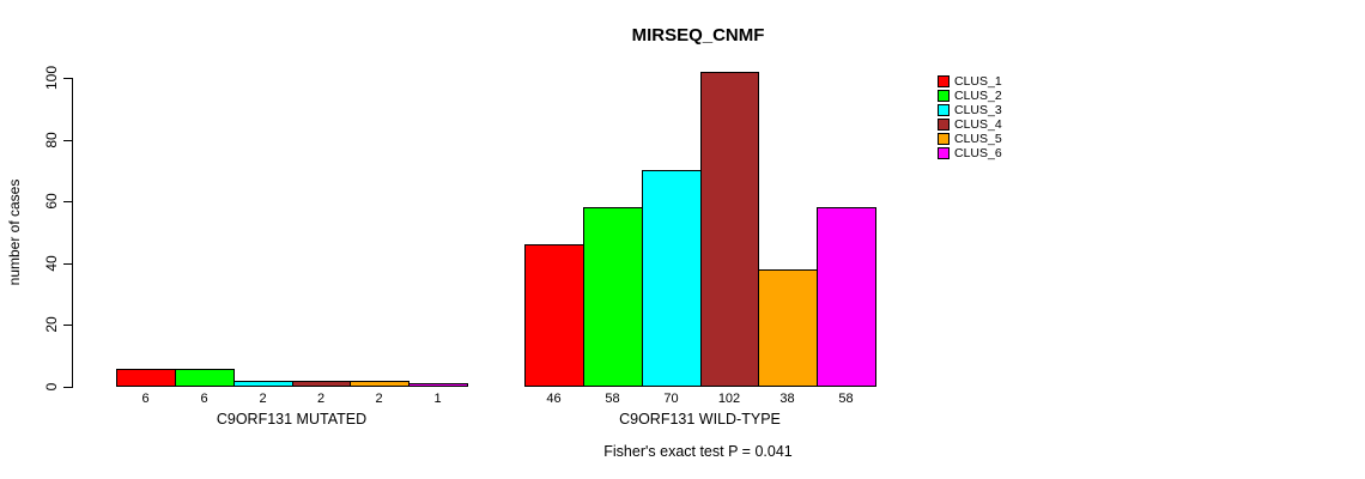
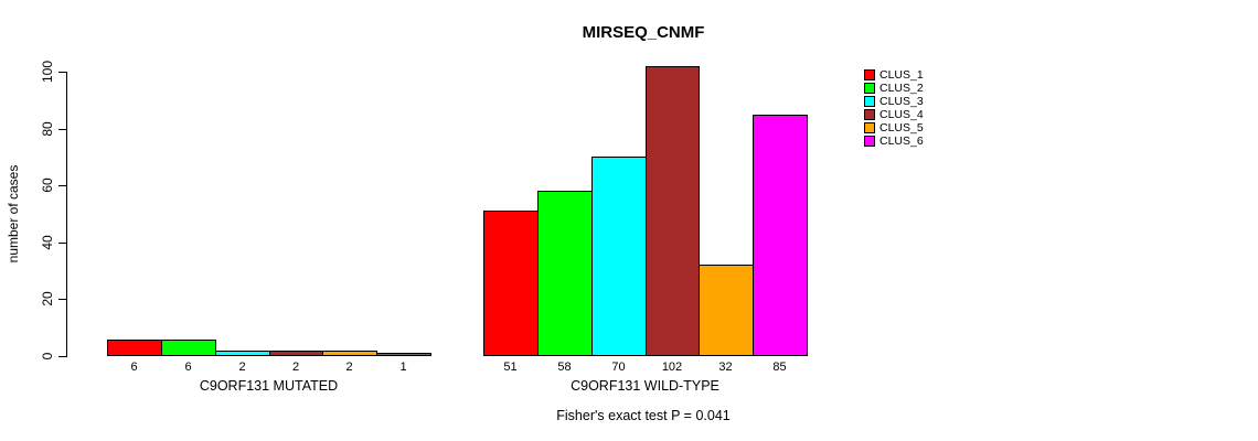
CLUS_1/C9ORF131 WILD-TYPE: 46 -> 51
CLUS_5/C9ORF131 WILD-TYPE: 38 -> 32
CLUS_6/C9ORF131 WILD-TYPE: 58 -> 85
